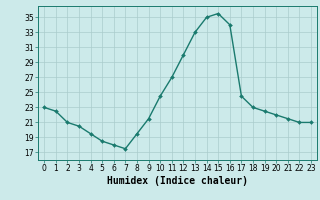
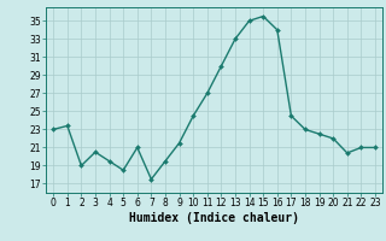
1: 22.5 -> 23.4
2: 21.0 -> 19.0
6: 18.0 -> 21.0
21: 21.5 -> 20.4
